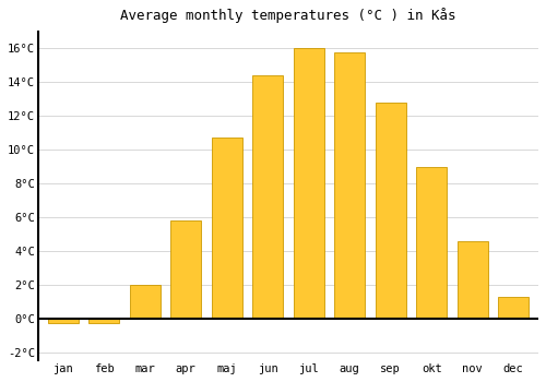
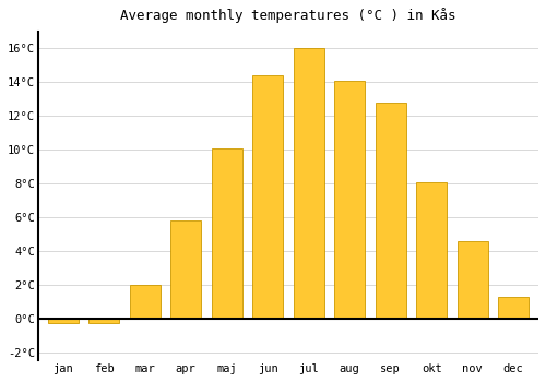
maj: 10.7°C -> 10.1°C
aug: 15.8°C -> 14.1°C
okt: 9.0°C -> 8.1°C
